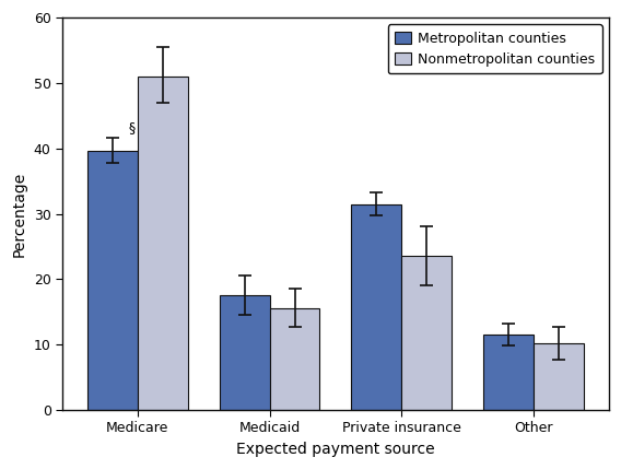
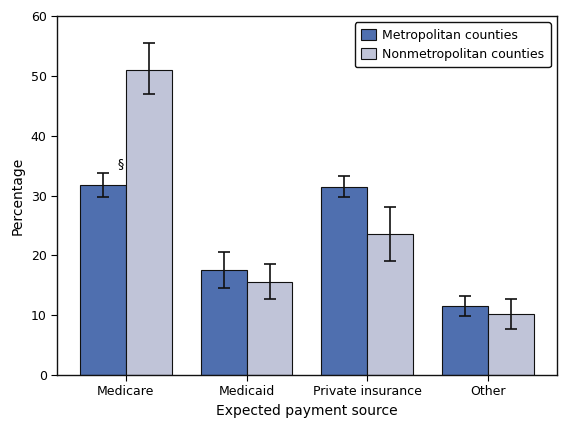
Metropolitan counties/Medicare: 39.7 -> 31.8
